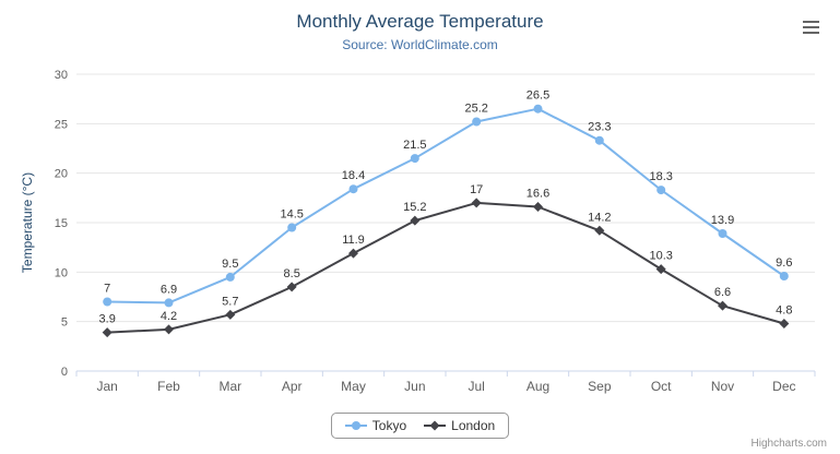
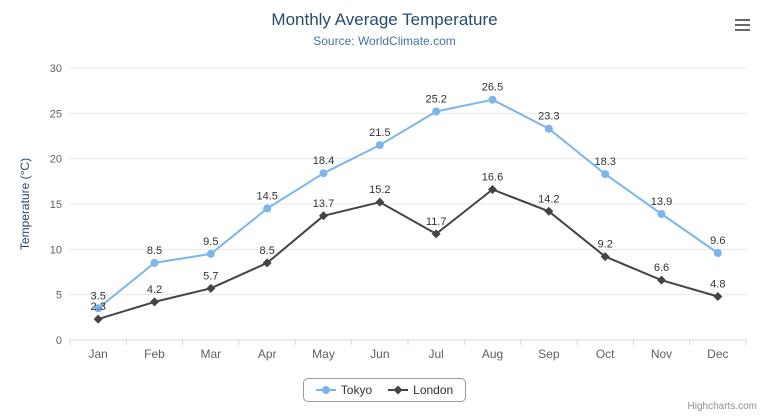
Tokyo/Jan: 7 -> 3.5
London/Jan: 3.9 -> 2.3
Tokyo/Feb: 6.9 -> 8.5
London/May: 11.9 -> 13.7
London/Jul: 17 -> 11.7
London/Oct: 10.3 -> 9.2
